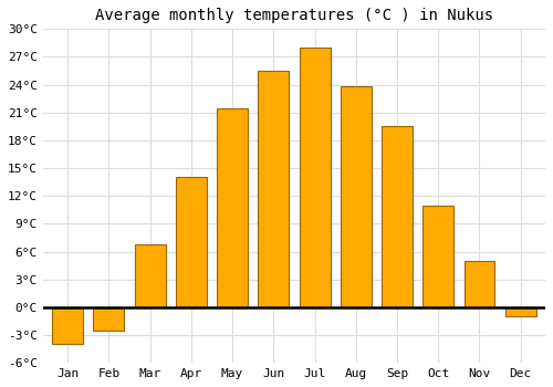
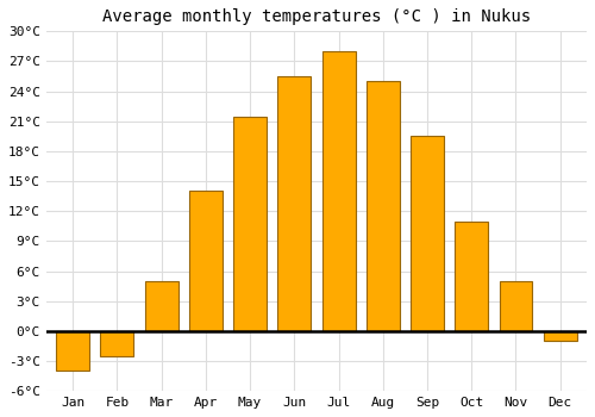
Mar: 6.8°C -> 5.0°C
Aug: 23.8°C -> 25.0°C
